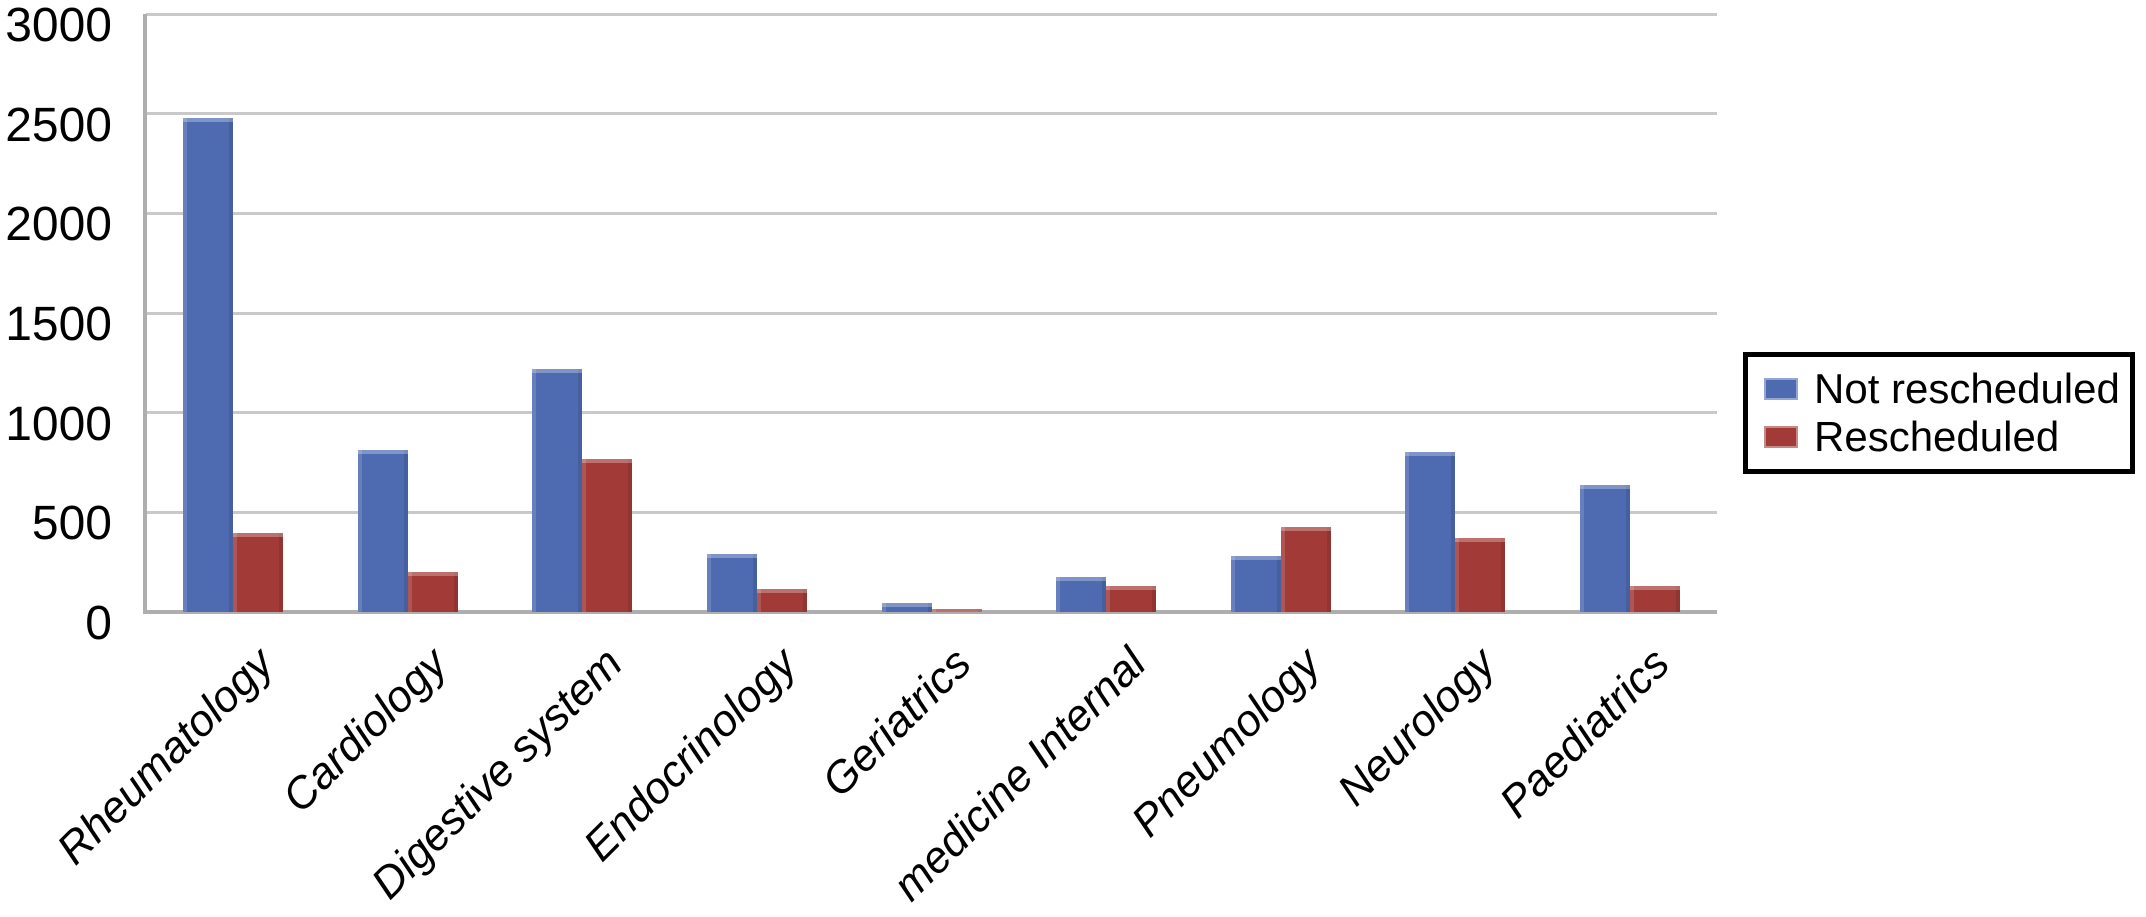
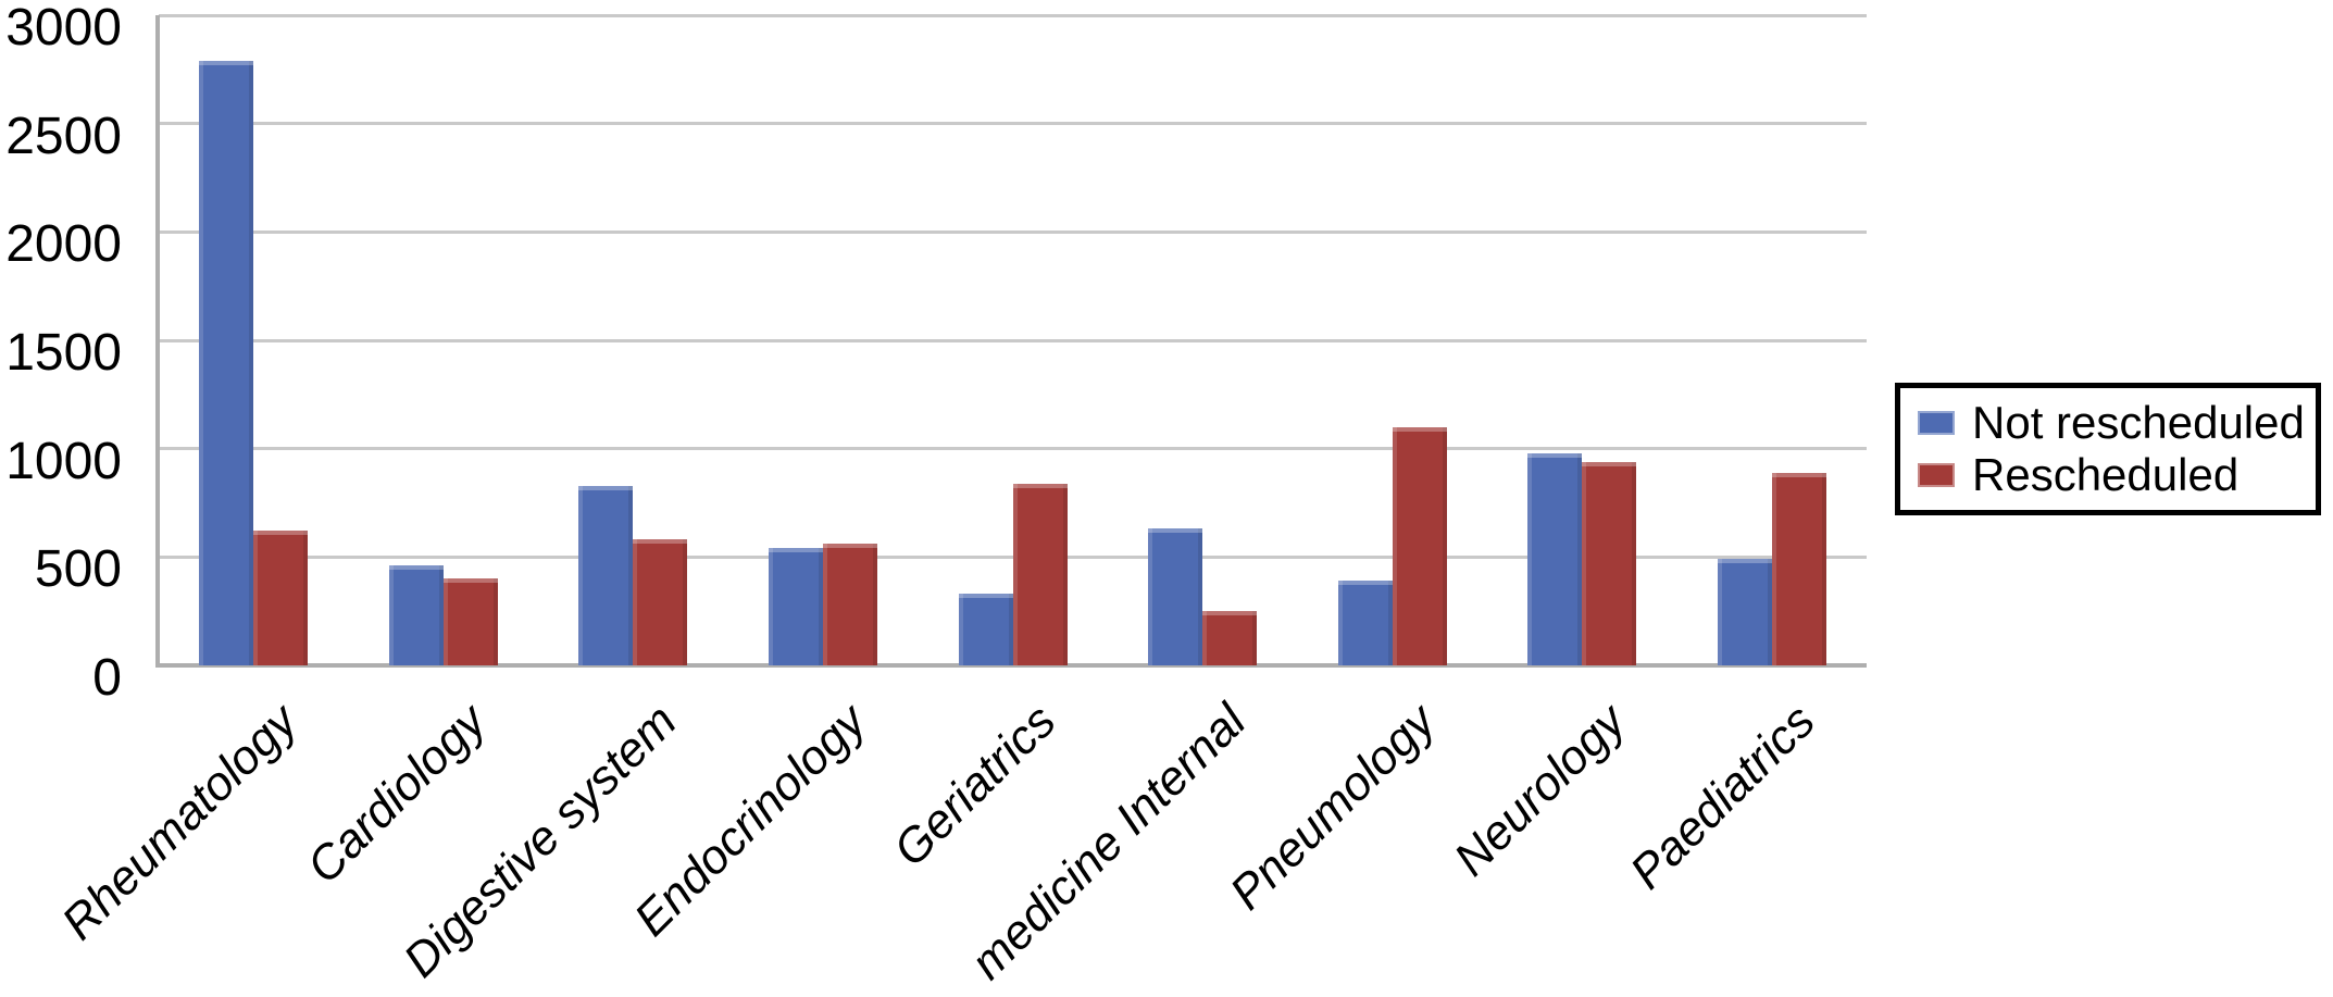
Not rescheduled/Rheumatology: 2480 -> 2790
Rescheduled/Rheumatology: 400 -> 620
Not rescheduled/Cardiology: 820 -> 460
Rescheduled/Cardiology: 200 -> 400
Not rescheduled/Digestive system: 1220 -> 830
Rescheduled/Digestive system: 770 -> 580
Not rescheduled/Endocrinology: 290 -> 540
Rescheduled/Endocrinology: 120 -> 560
Not rescheduled/Geriatrics: 40 -> 330
Rescheduled/Geriatrics: 20 -> 840
Not rescheduled/medicine Internal: 180 -> 630
Rescheduled/medicine Internal: 130 -> 250
Not rescheduled/Pneumology: 280 -> 390
Rescheduled/Pneumology: 420 -> 1100
Not rescheduled/Neurology: 800 -> 980
Rescheduled/Neurology: 370 -> 940
Not rescheduled/Paediatrics: 640 -> 490
Rescheduled/Paediatrics: 130 -> 890
